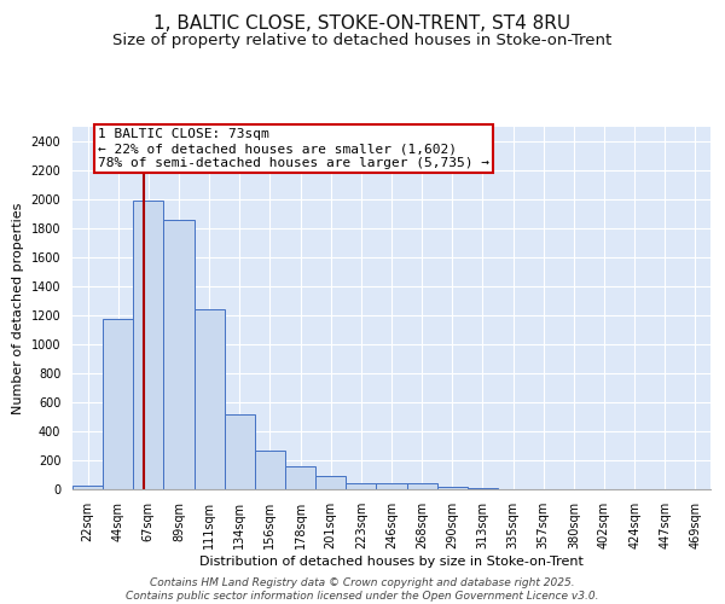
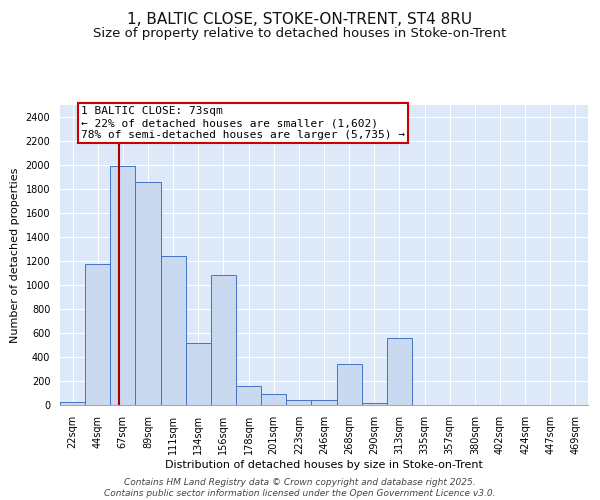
156sqm: 270 -> 1080
268sqm: 40 -> 340
313sqm: 10 -> 560
